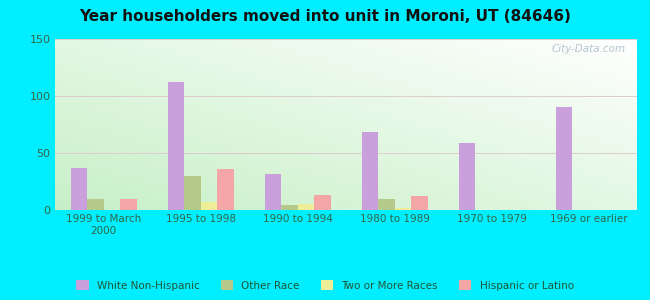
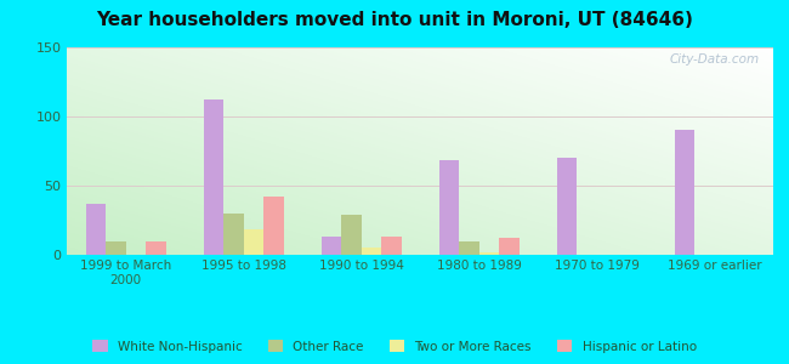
Two or More Races/1995 to 1998: 7 -> 18
Hispanic or Latino/1995 to 1998: 36 -> 42
White Non-Hispanic/1990 to 1994: 32 -> 13
Other Race/1990 to 1994: 4 -> 29
White Non-Hispanic/1970 to 1979: 59 -> 70
